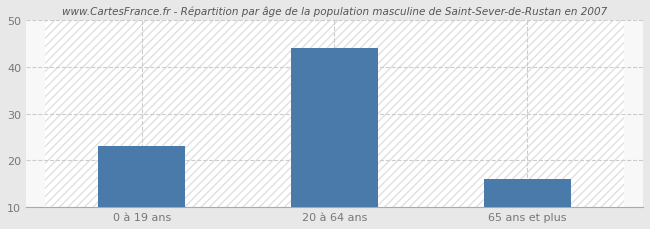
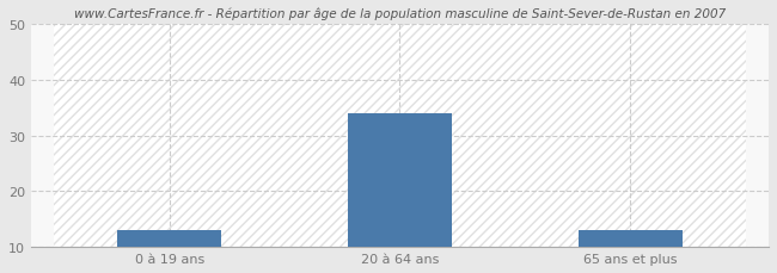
0 à 19 ans: 23 -> 13
20 à 64 ans: 44 -> 34
65 ans et plus: 16 -> 13
